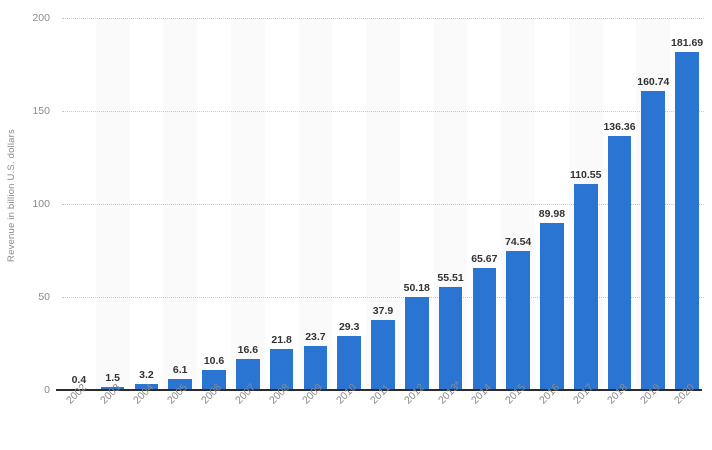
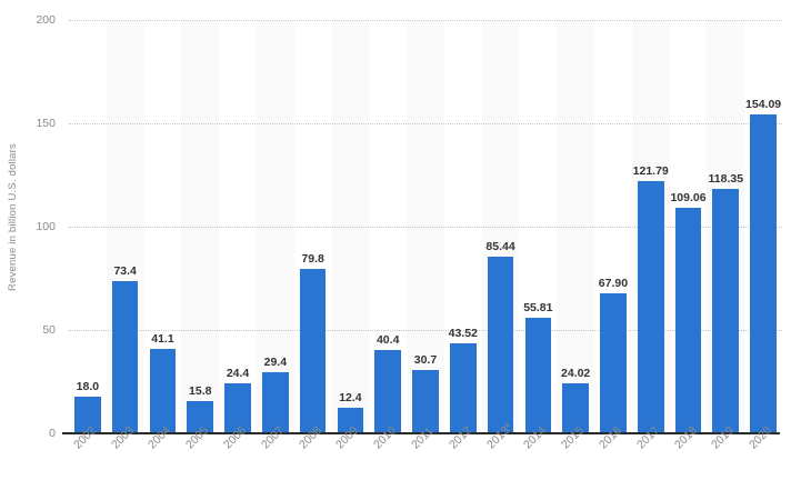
2002: 0.4 -> 18.0
2003: 1.5 -> 73.4
2004: 3.2 -> 41.1
2005: 6.1 -> 15.8
2006: 10.6 -> 24.4
2007: 16.6 -> 29.4
2008: 21.8 -> 79.8
2009: 23.7 -> 12.4
2010: 29.3 -> 40.4
2011: 37.9 -> 30.7
2012: 50.18 -> 43.52
2013*: 55.51 -> 85.44
2014: 65.67 -> 55.81
2015: 74.54 -> 24.02
2016: 89.98 -> 67.90
2017: 110.55 -> 121.79
2018: 136.36 -> 109.06
2019: 160.74 -> 118.35
2020: 181.69 -> 154.09
